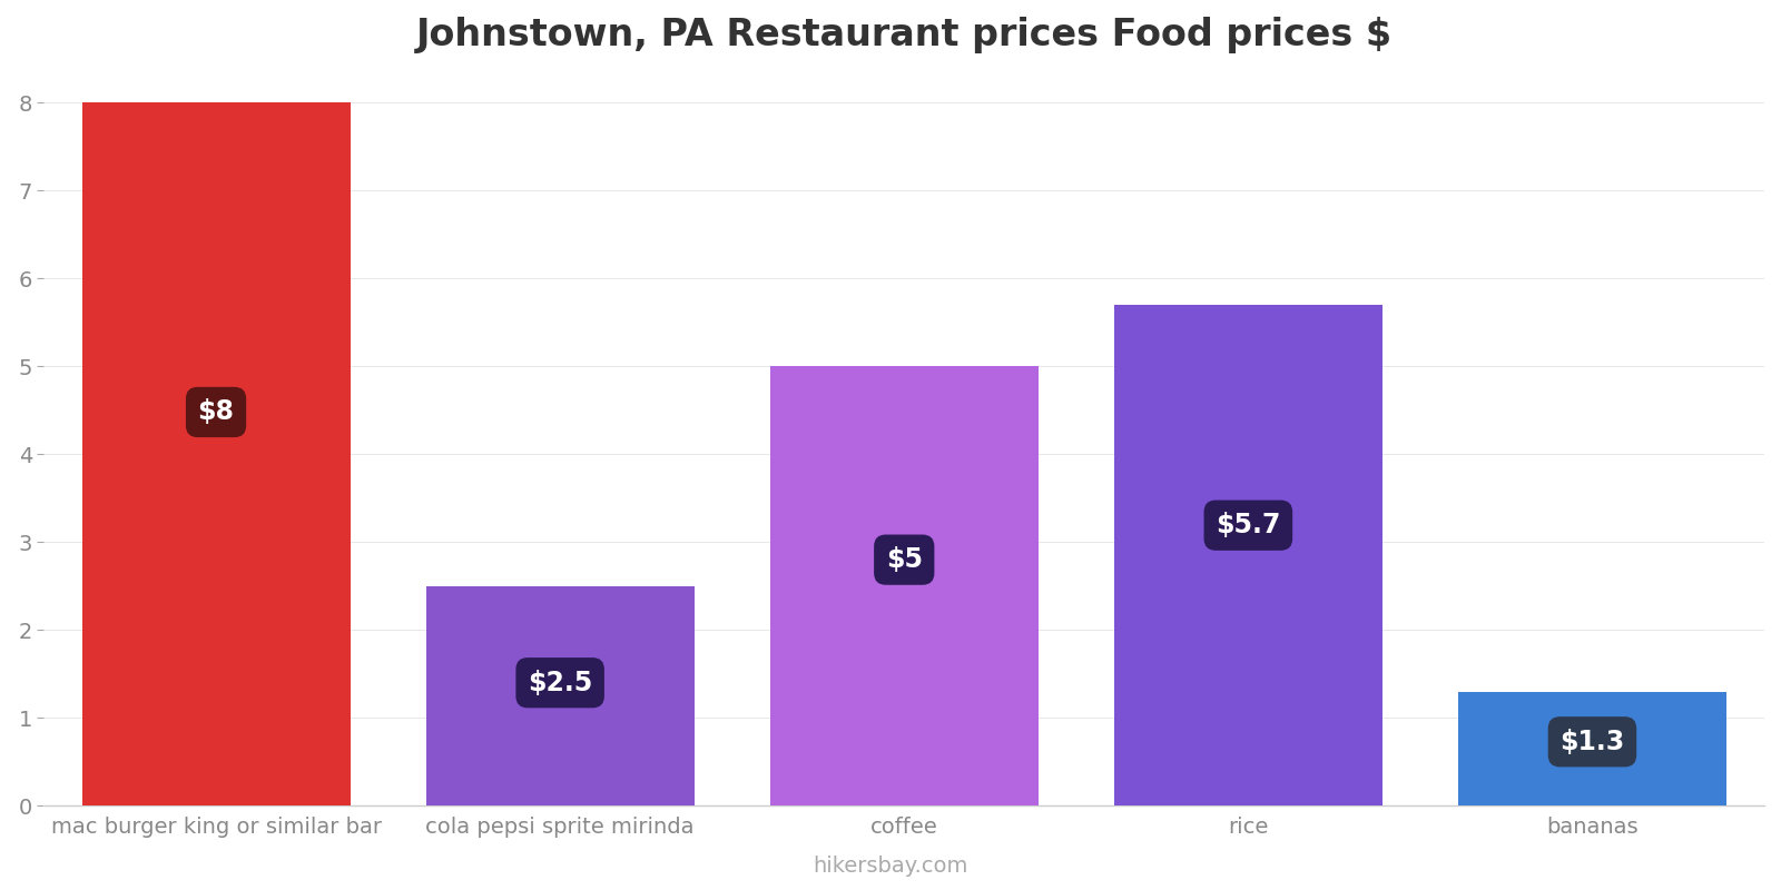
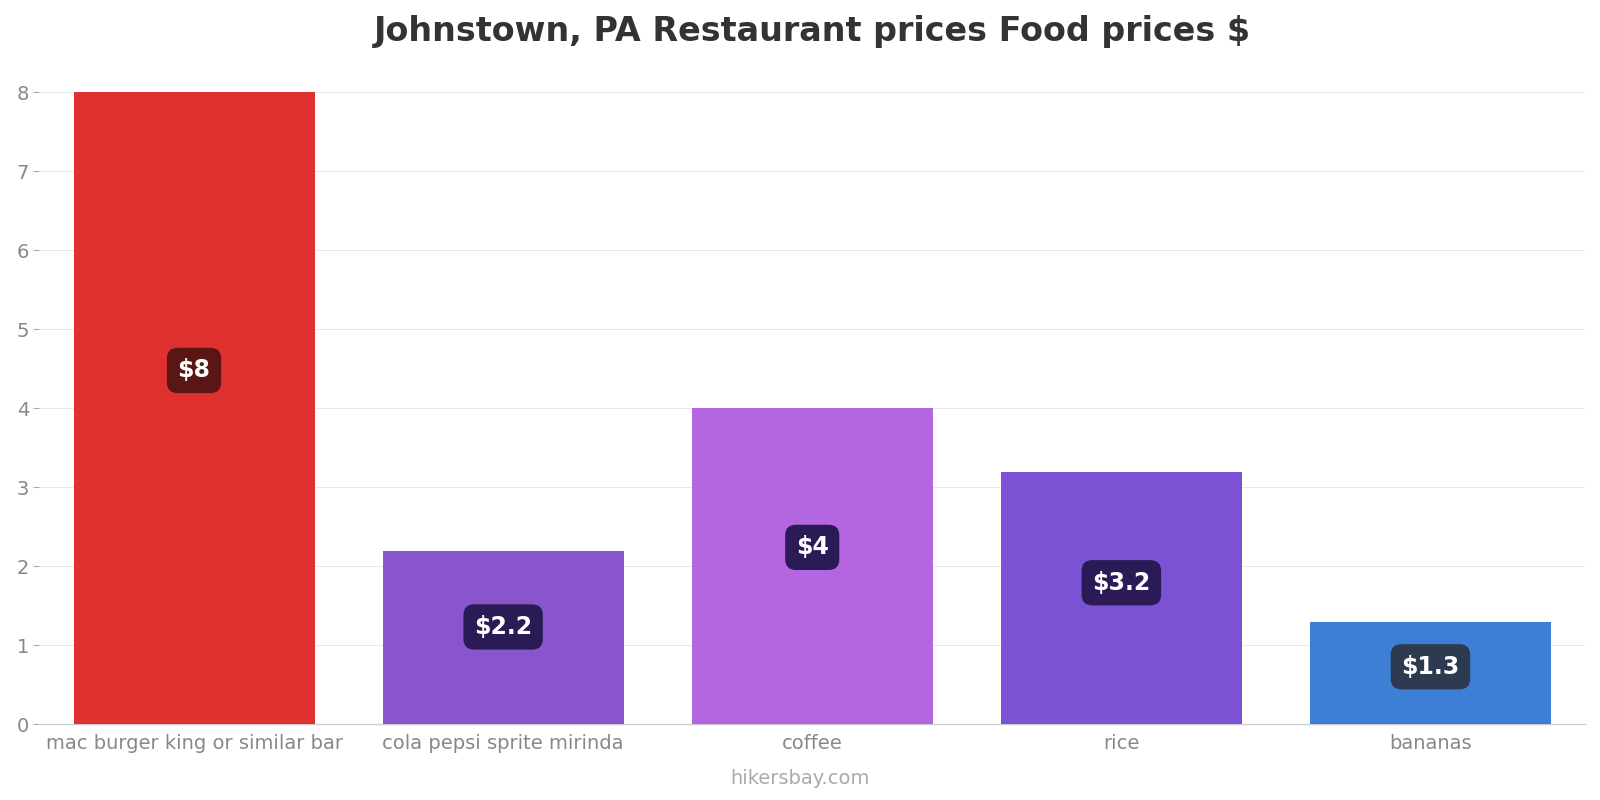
cola pepsi sprite mirinda: $2.5 -> $2.2
coffee: $5 -> $4
rice: $5.7 -> $3.2
